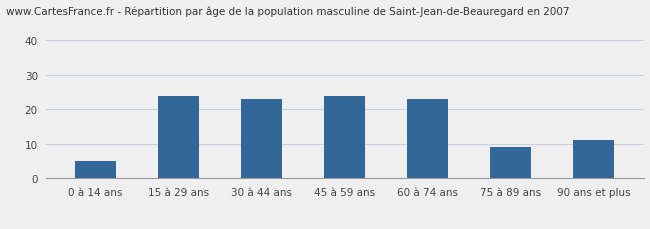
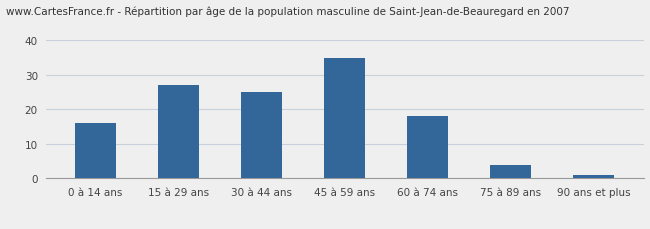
0 à 14 ans: 5 -> 16
15 à 29 ans: 24 -> 27
30 à 44 ans: 23 -> 25
45 à 59 ans: 24 -> 35
60 à 74 ans: 23 -> 18
75 à 89 ans: 9 -> 4
90 ans et plus: 11 -> 1
